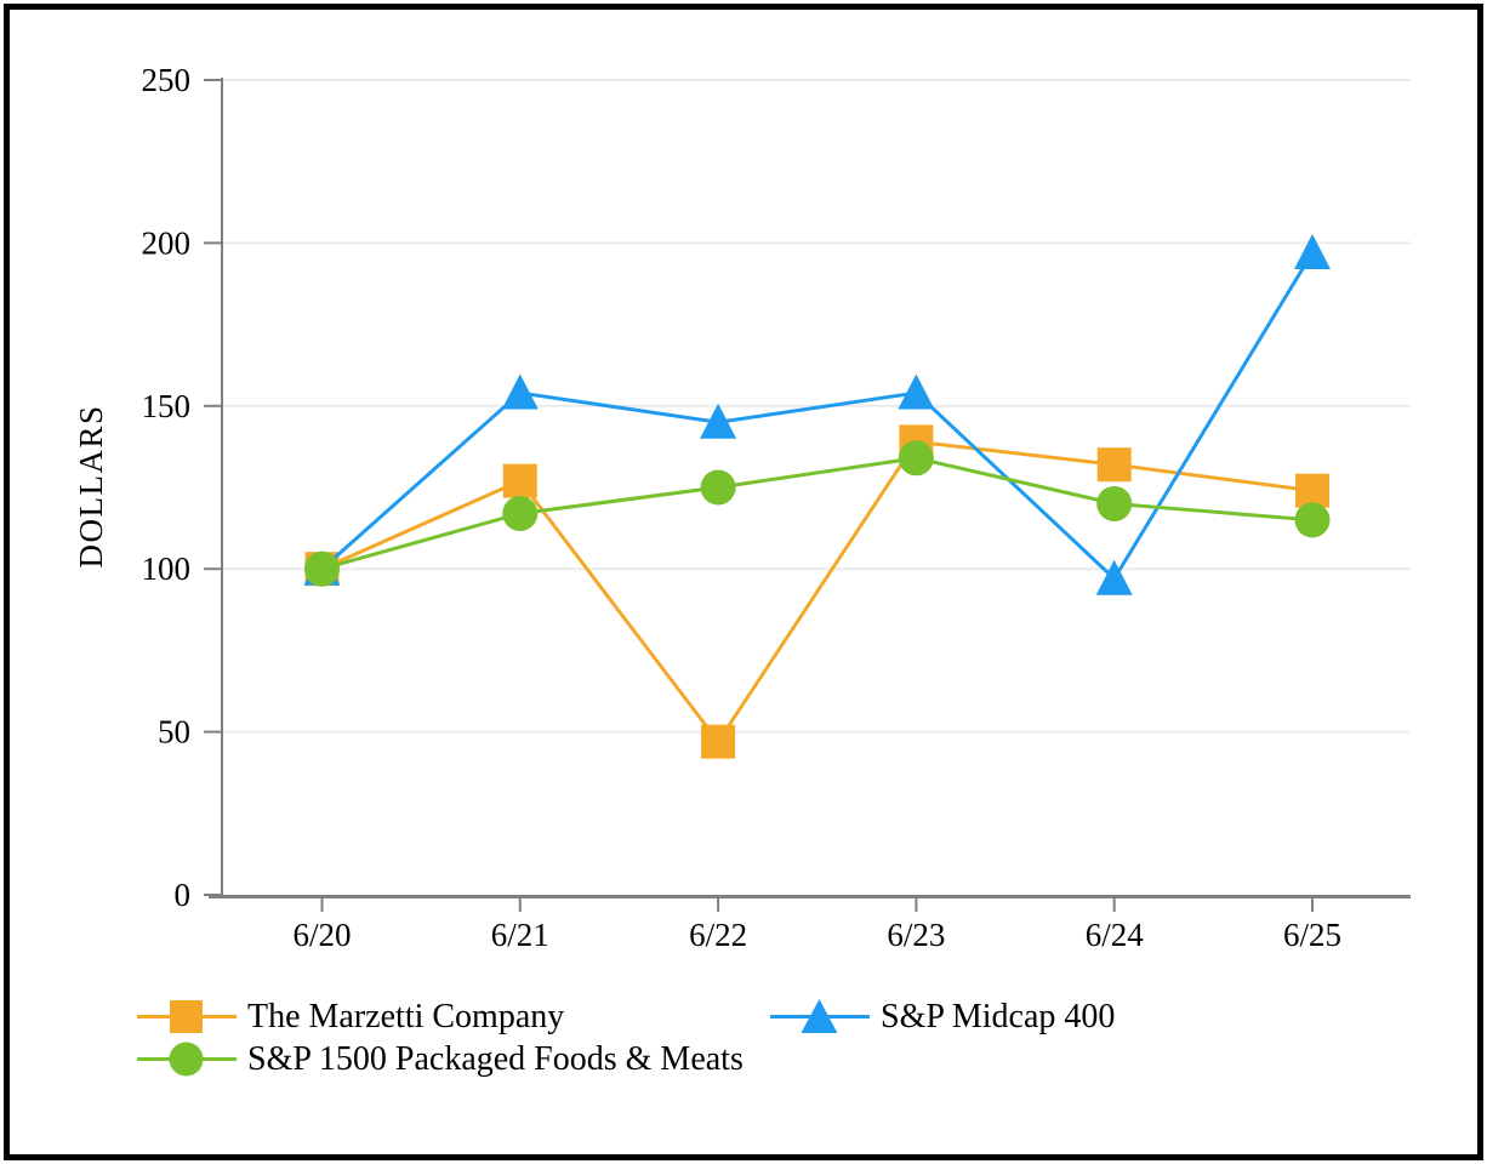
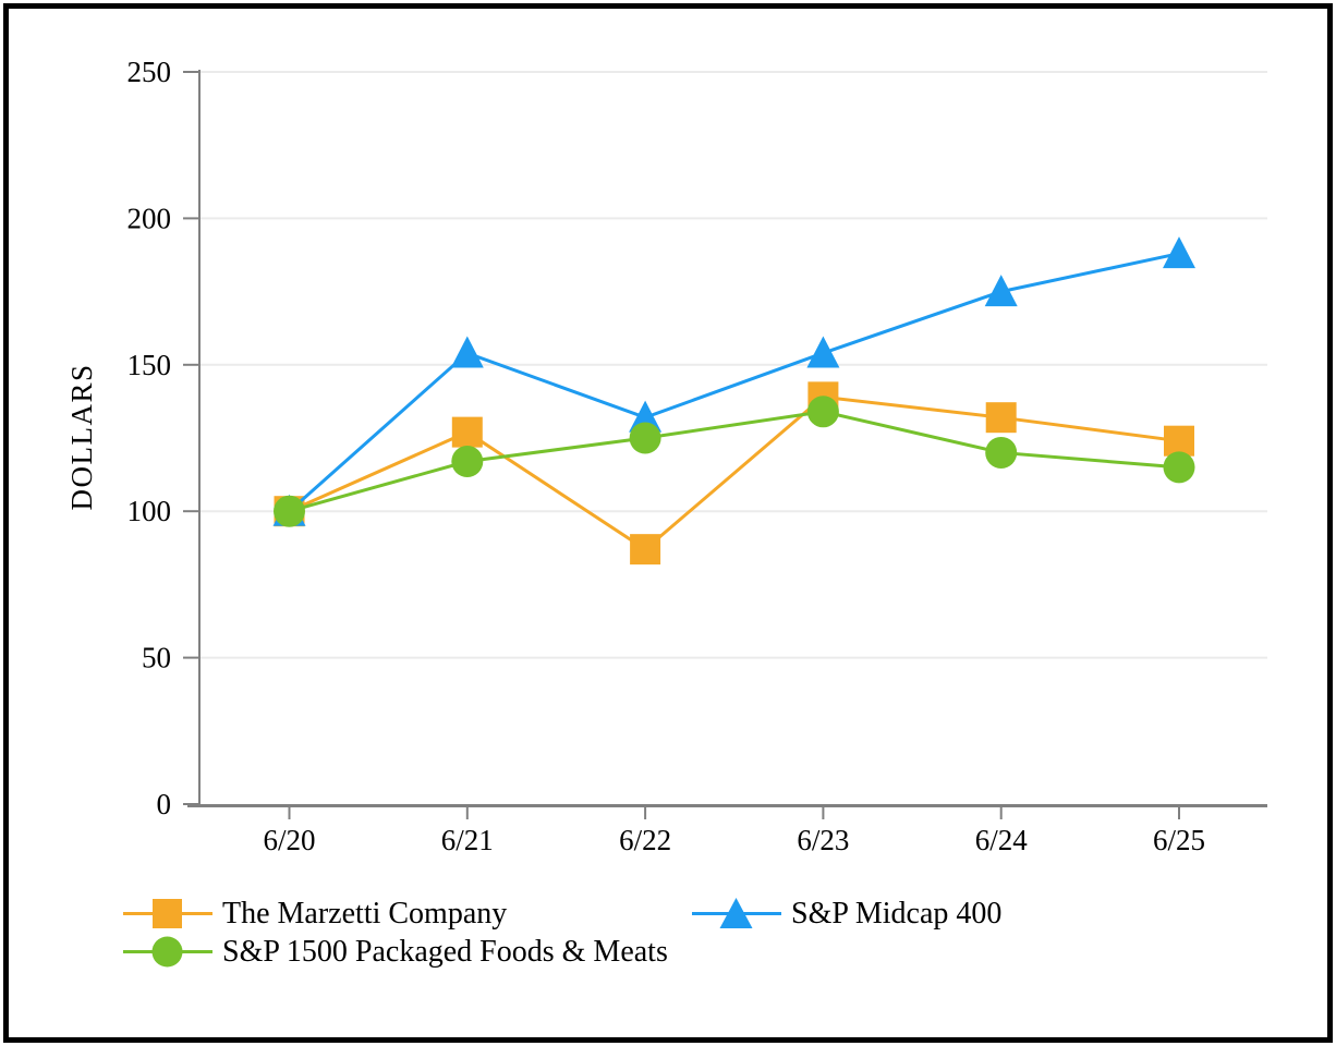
The Marzetti Company/6/22: 47 -> 87
S&P Midcap 400/6/22: 145 -> 132
S&P Midcap 400/6/24: 97 -> 175
S&P Midcap 400/6/25: 197 -> 188
